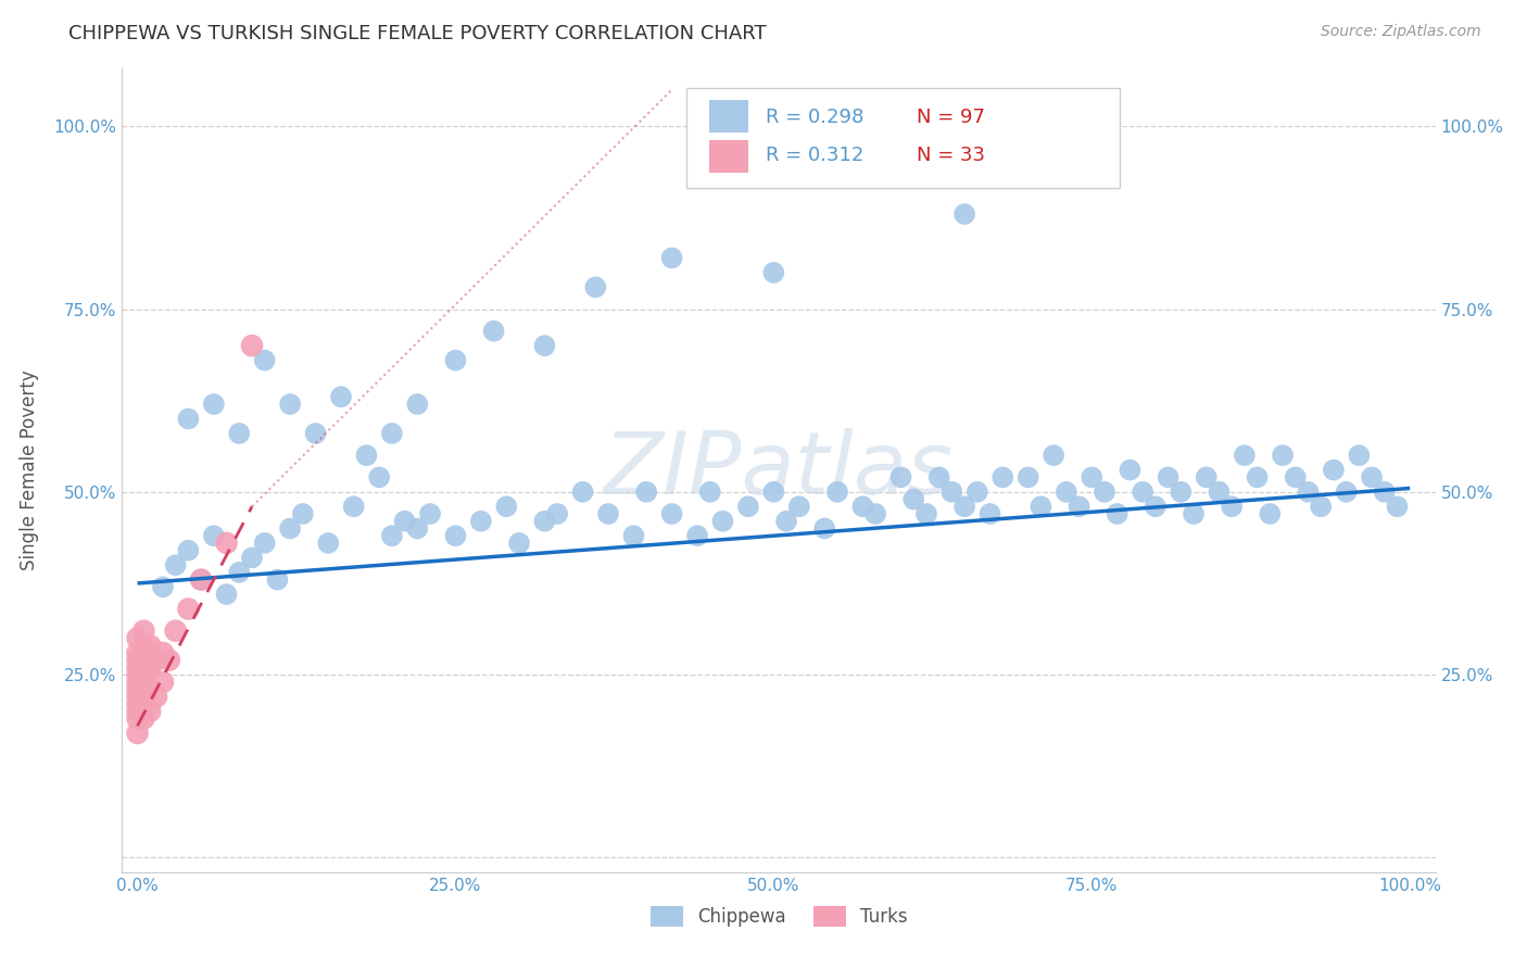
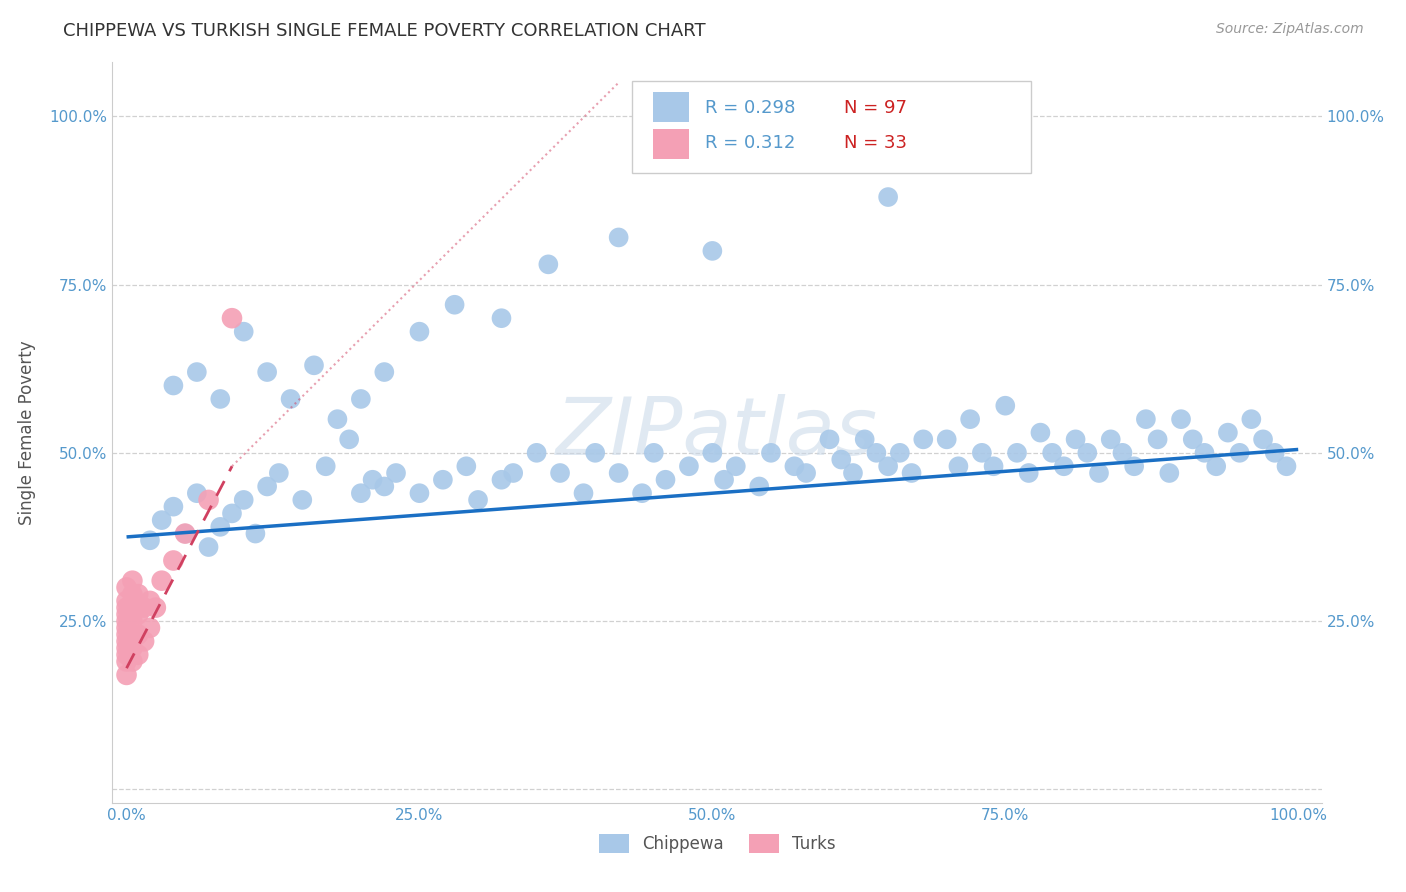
Chippewa/75.0%: 52% -> 57%
